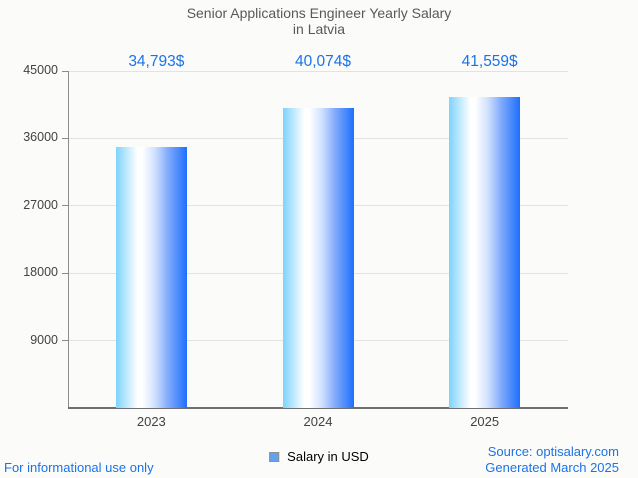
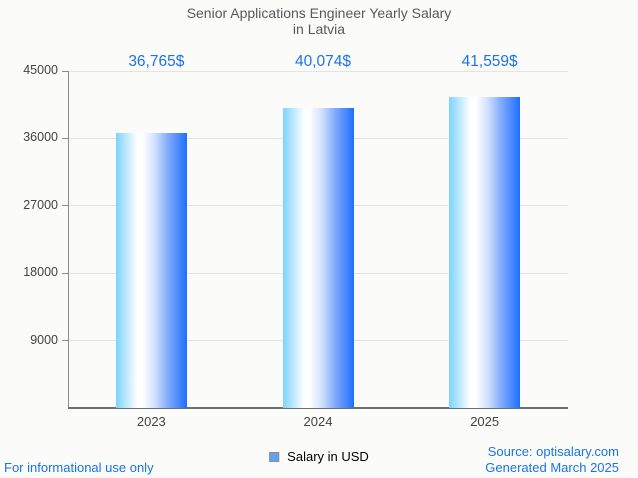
2023: 34,793 -> 36,765
